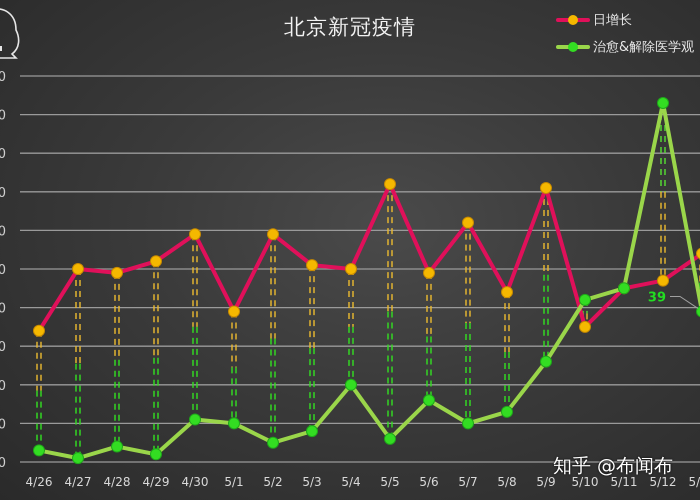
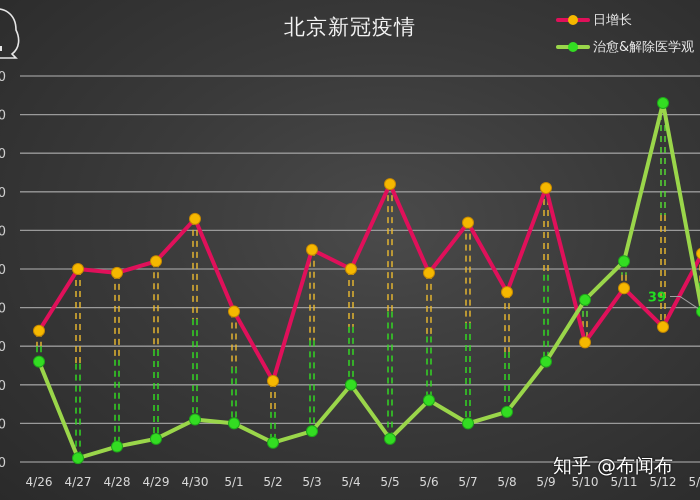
治愈&解除医学观/4/26: 3 -> 26
治愈&解除医学观/4/29: 2 -> 6
日增长/4/30: 59 -> 63
日增长/5/2: 59 -> 21
日增长/5/3: 51 -> 55
日增长/5/10: 35 -> 31
治愈&解除医学观/5/11: 45 -> 52
日增长/5/12: 47 -> 35
